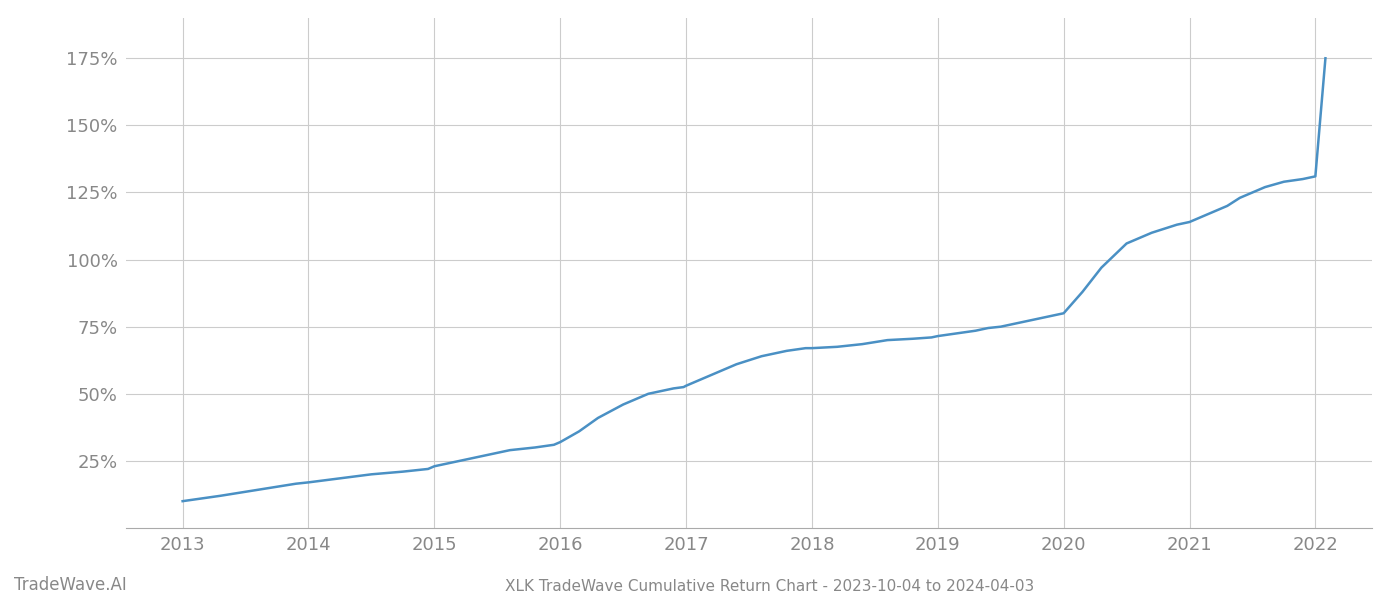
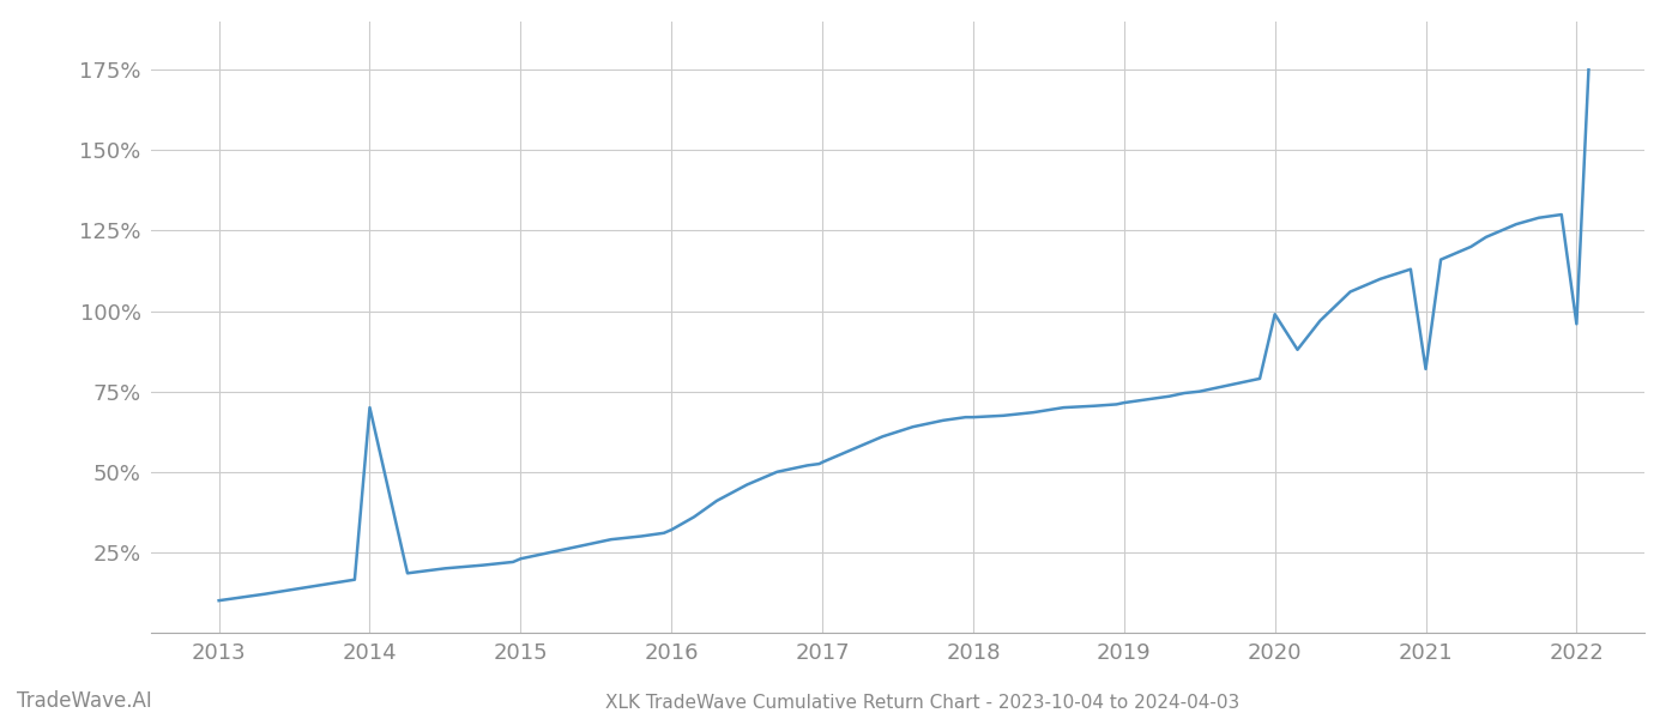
2014: 17.0% -> 70.0%
2020: 80.0% -> 99.0%
2021: 114.0% -> 82.0%
2022: 131.0% -> 96.0%
